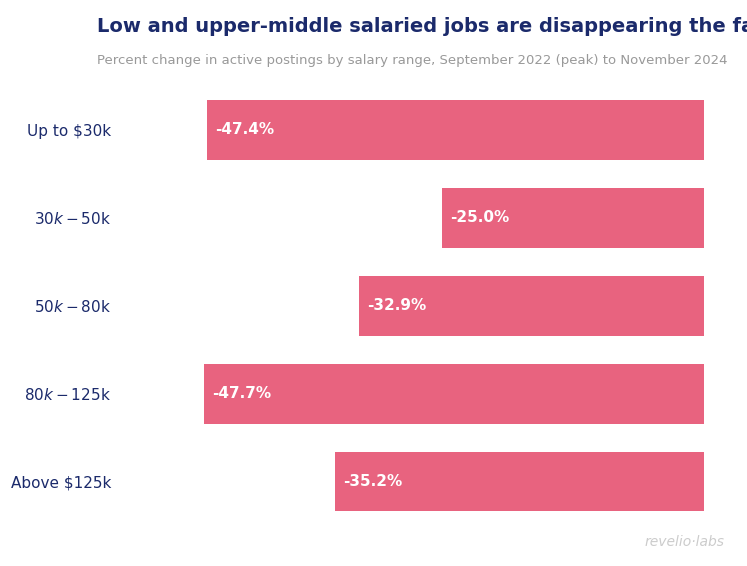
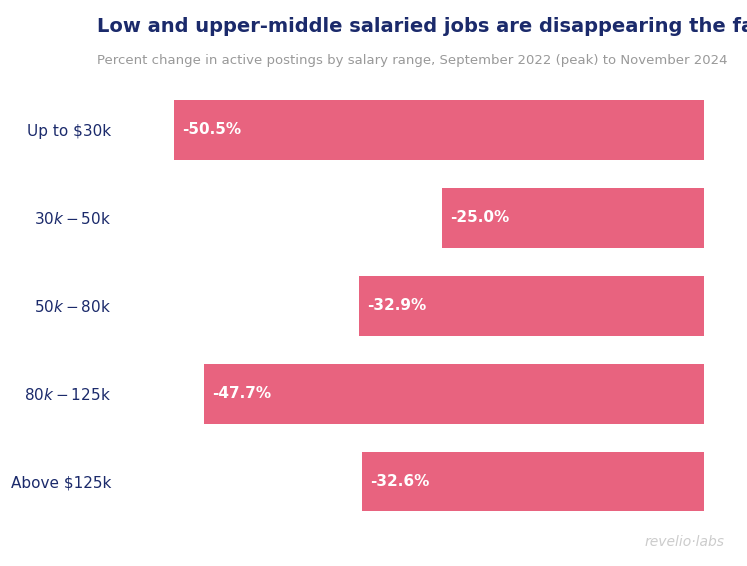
Up to $30k: -47.4% -> -50.5%
Above $125k: -35.2% -> -32.6%
